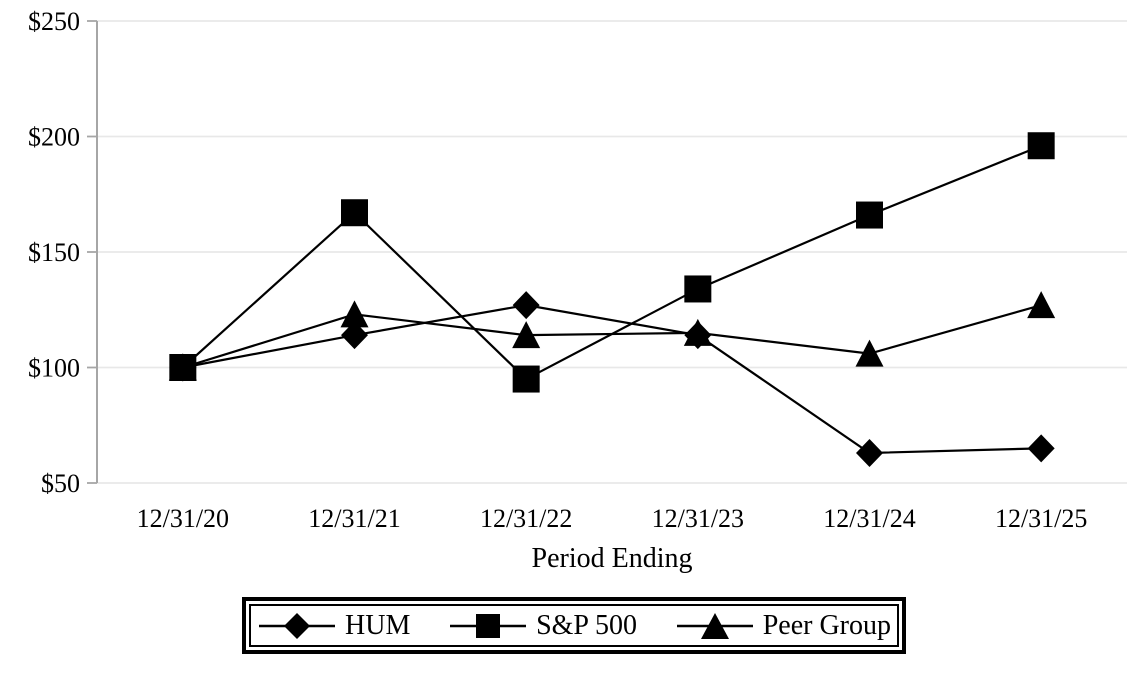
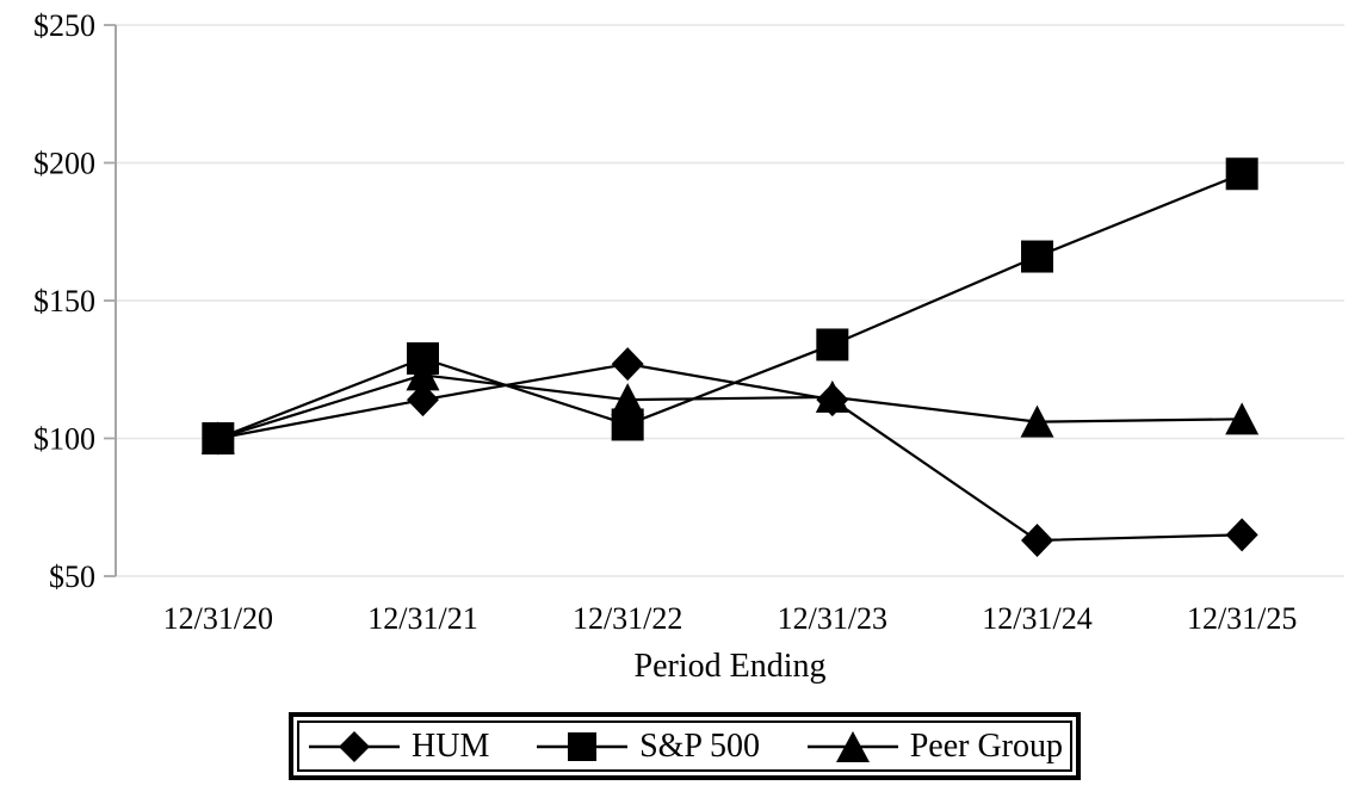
S&P 500/12/31/21: $167 -> $129
S&P 500/12/31/22: $95 -> $105
Peer Group/12/31/25: $127 -> $107
